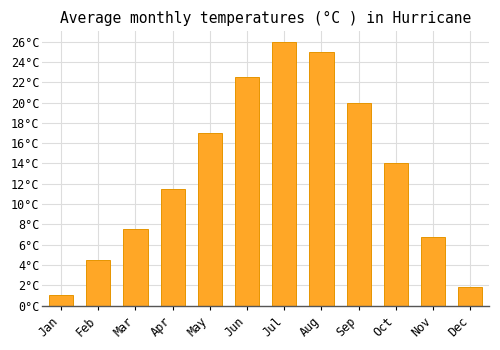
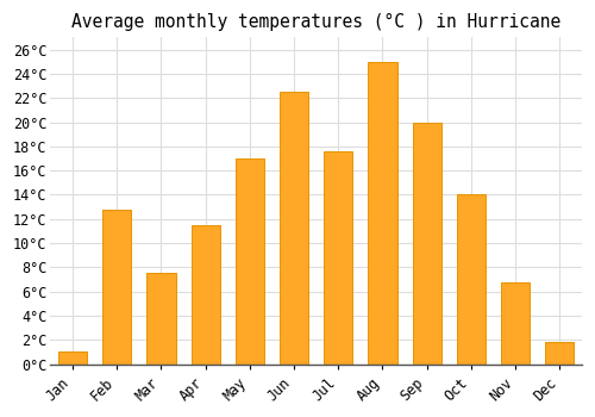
Feb: 4.5°C -> 12.8°C
Jul: 26.0°C -> 17.6°C
